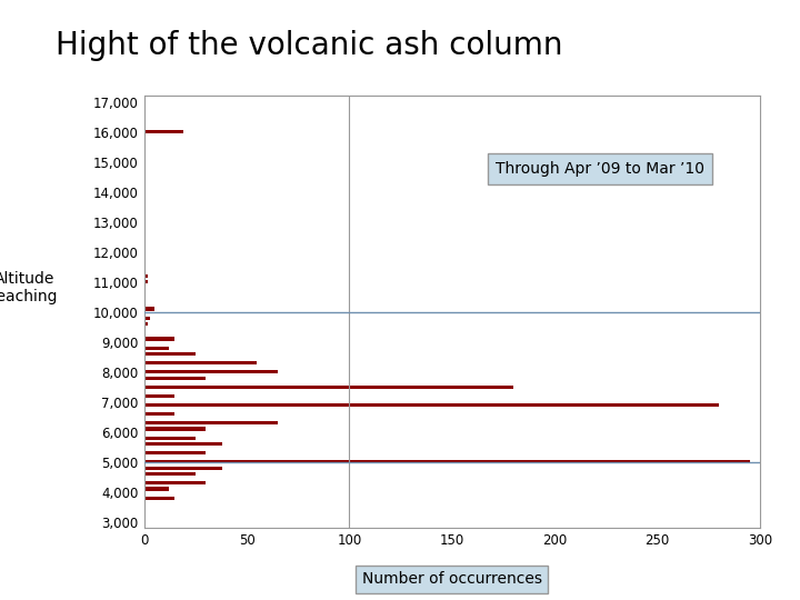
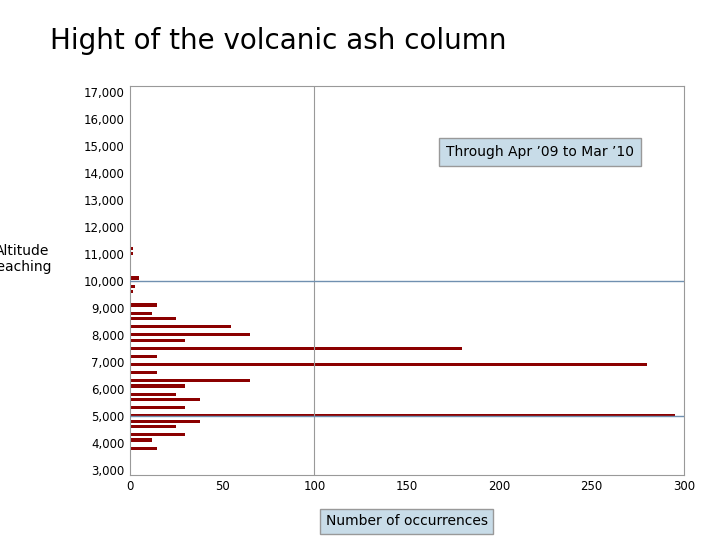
16,000: 19 -> 1
